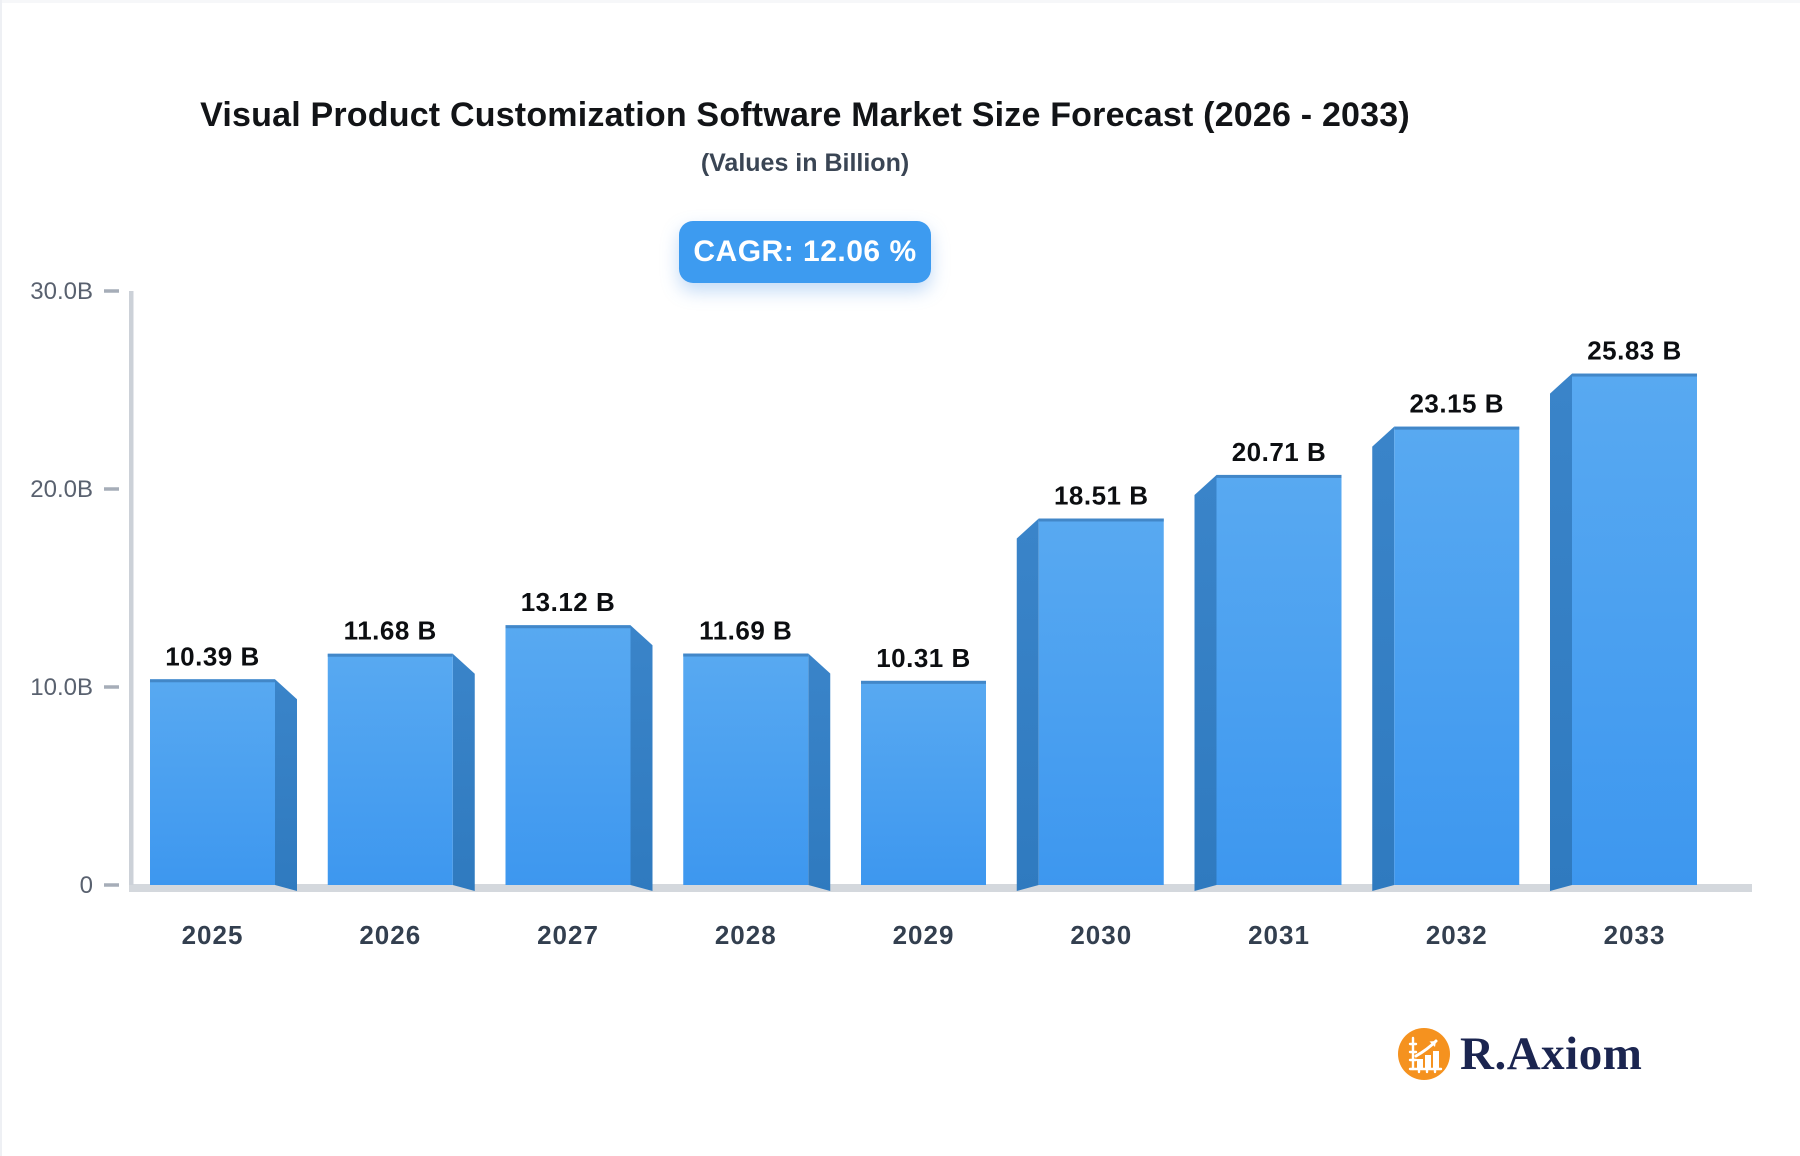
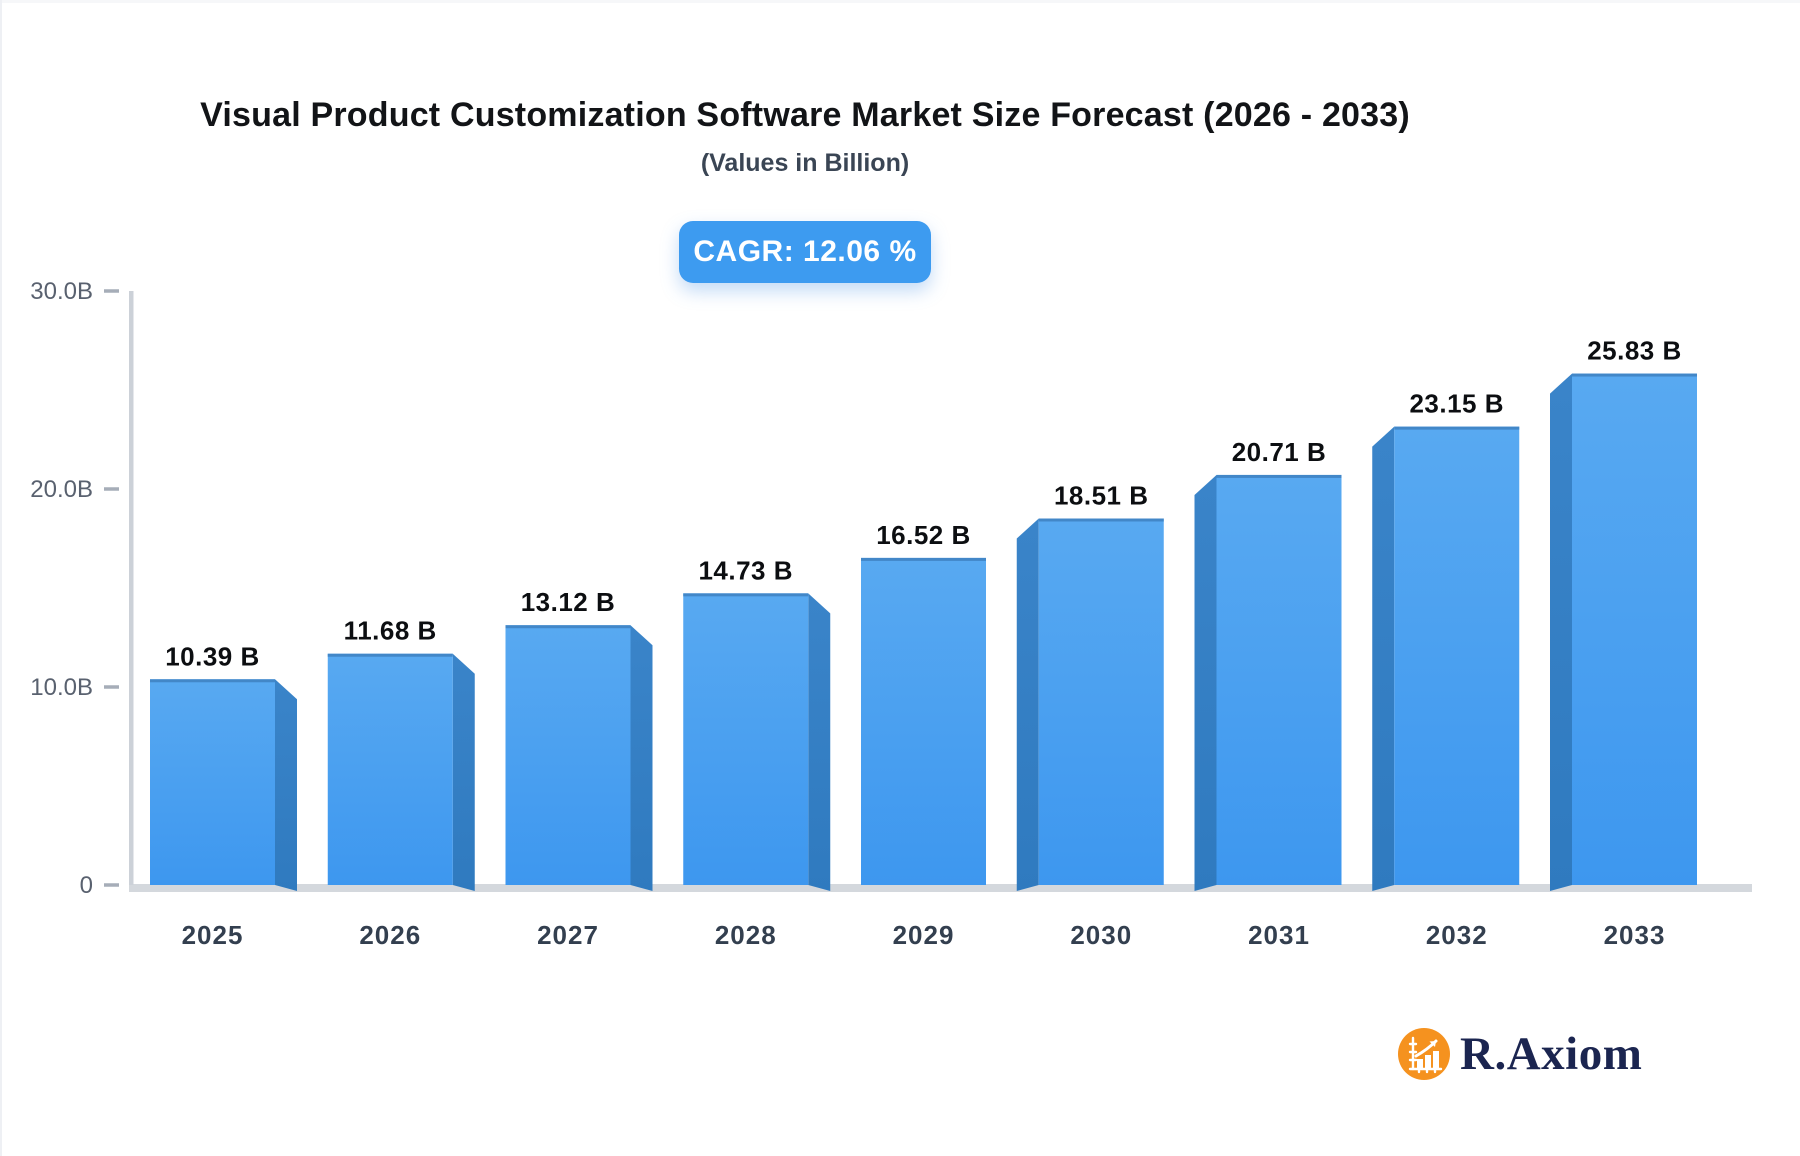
2028: 11.69 -> 14.73
2029: 10.31 -> 16.52
